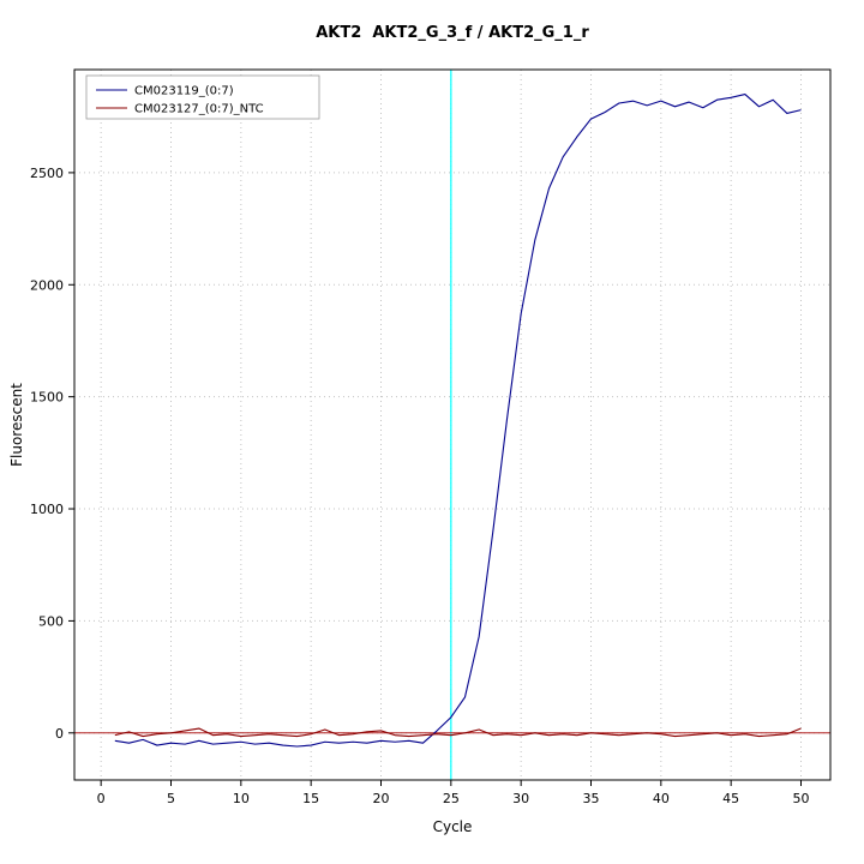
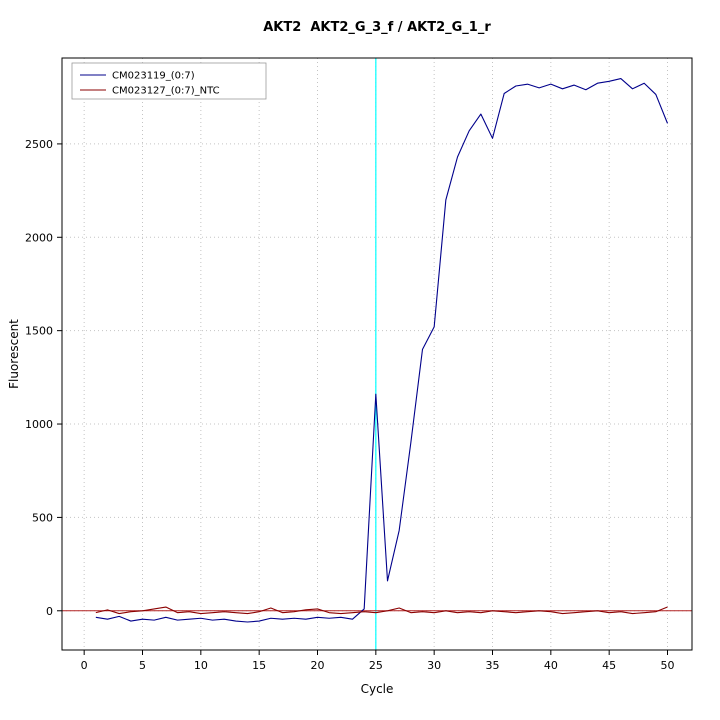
CM023119_(0:7)/25: 70 -> 1160
CM023119_(0:7)/30: 1870 -> 1520
CM023119_(0:7)/35: 2740 -> 2530
CM023119_(0:7)/50: 2780 -> 2610
